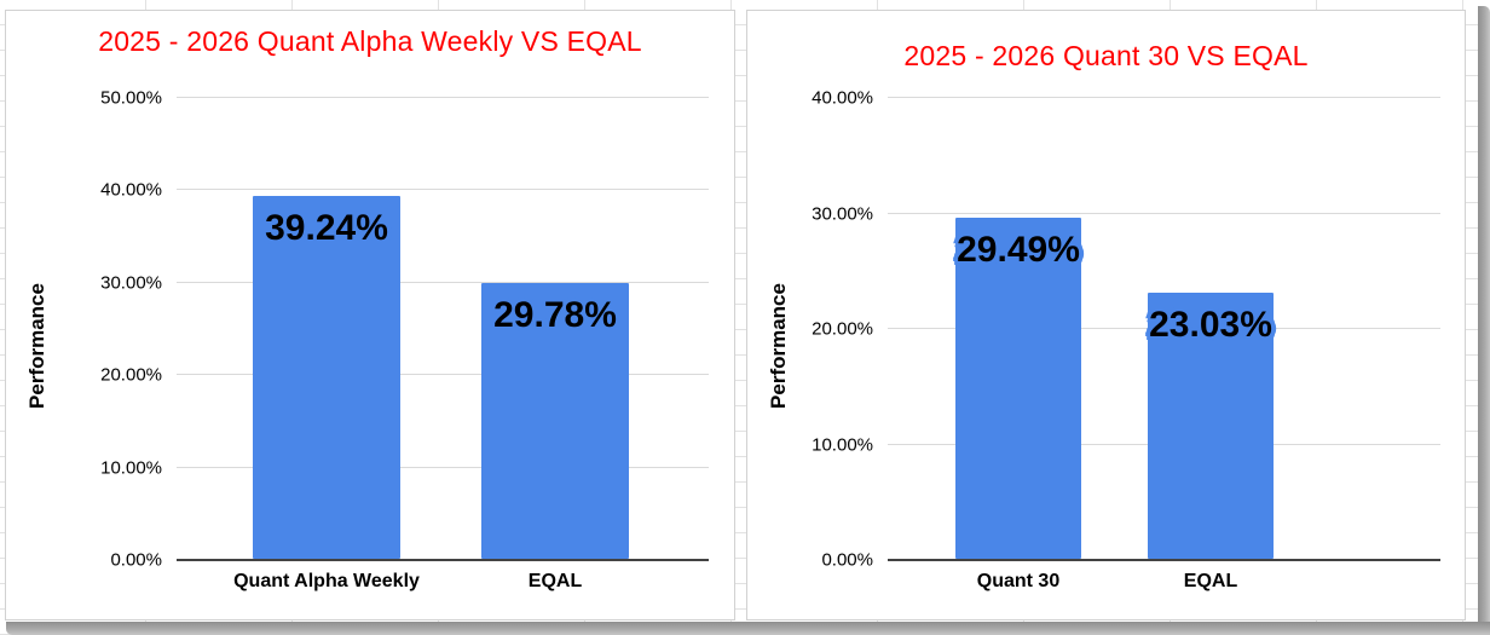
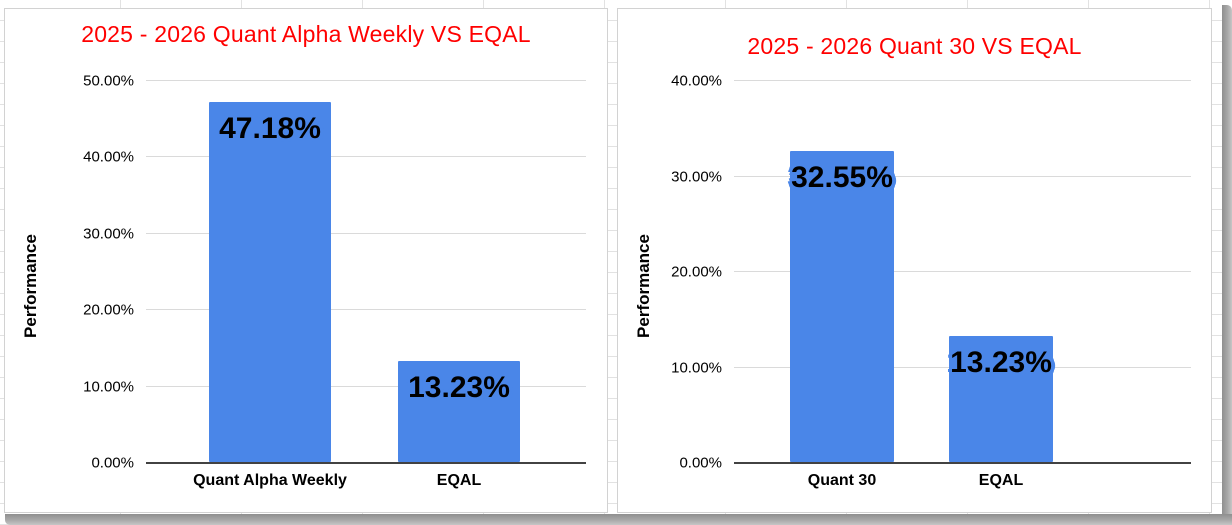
2025 - 2026 Quant Alpha Weekly VS EQAL/Quant Alpha Weekly: 39.24% -> 47.18%
2025 - 2026 Quant Alpha Weekly VS EQAL/EQAL: 29.78% -> 13.23%
2025 - 2026 Quant 30 VS EQAL/Quant 30: 29.49% -> 32.55%
2025 - 2026 Quant 30 VS EQAL/EQAL: 23.03% -> 13.23%
